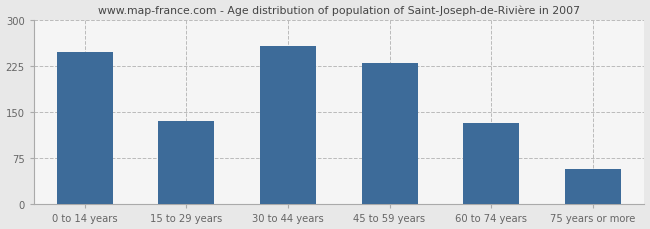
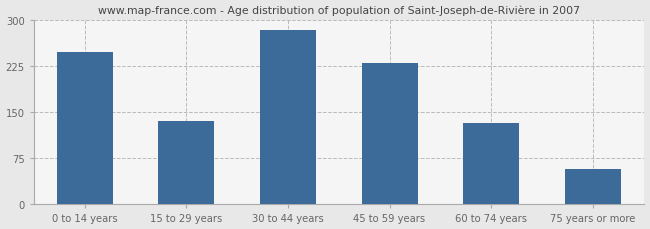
30 to 44 years: 258 -> 283
